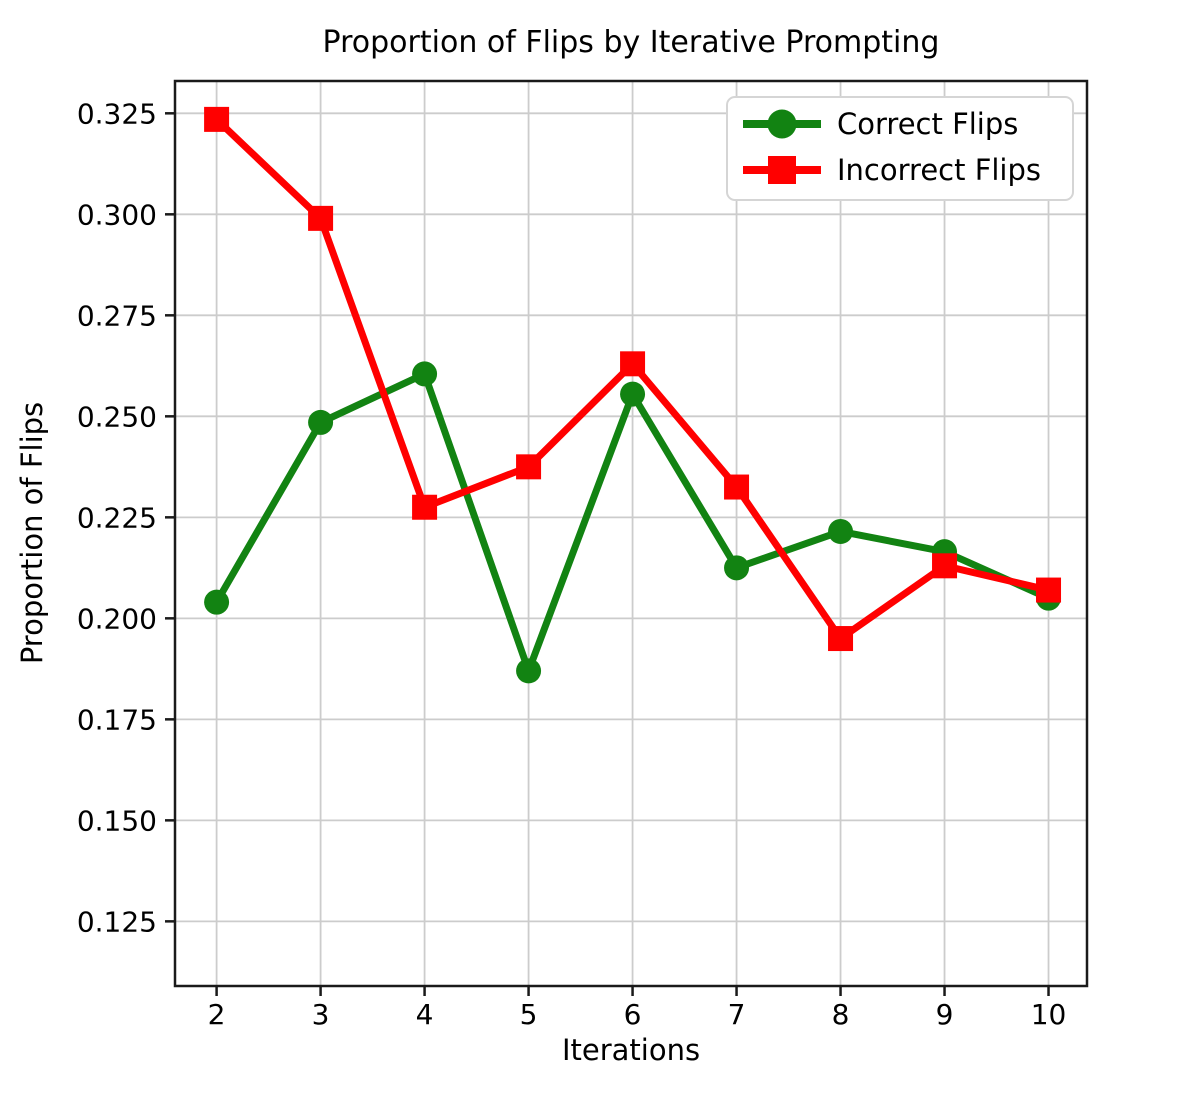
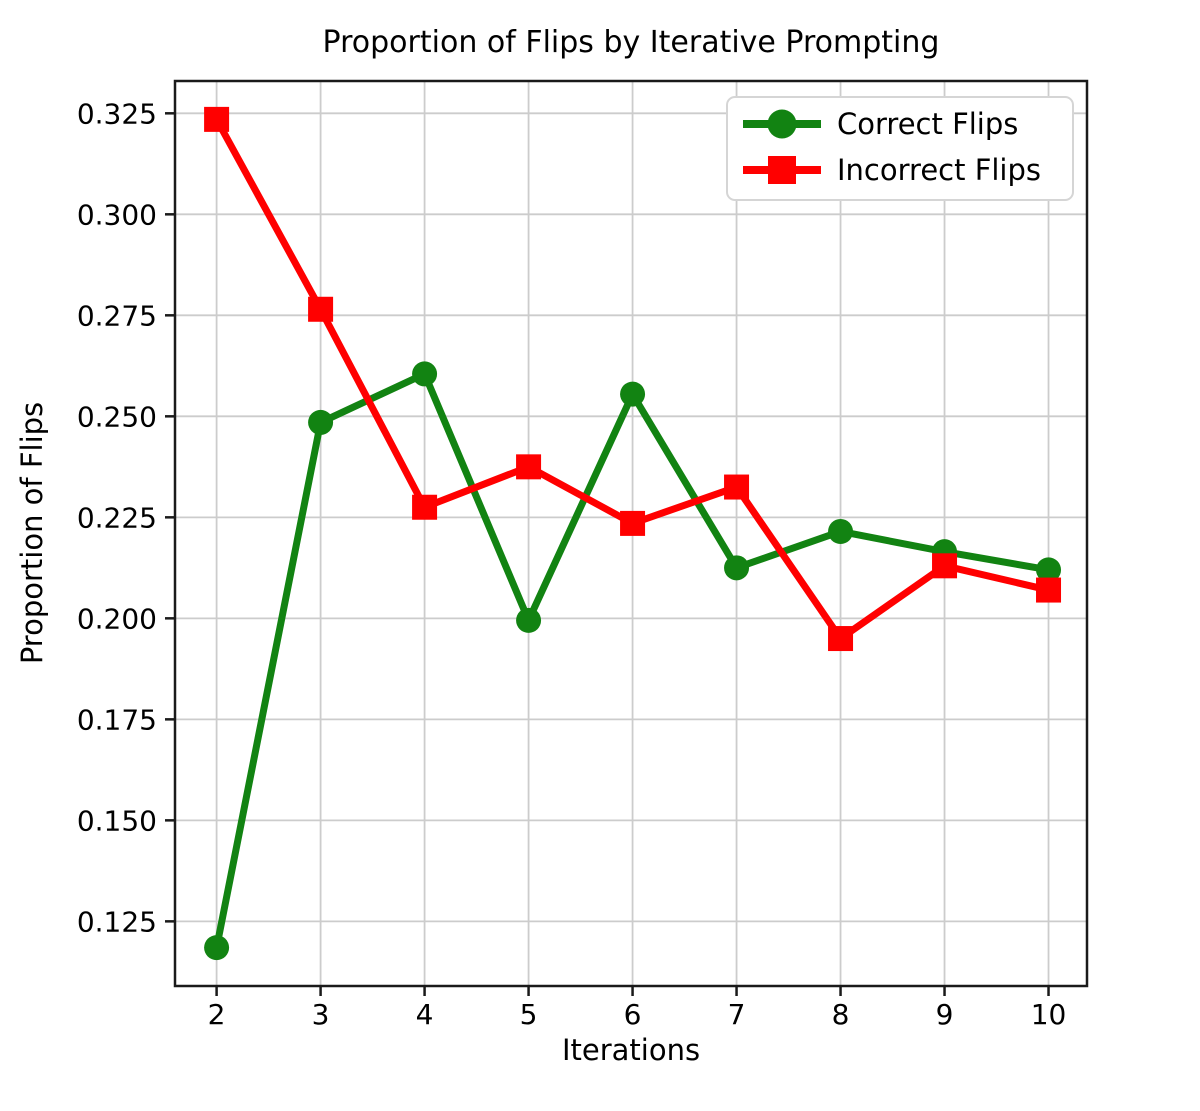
Correct Flips/2: 0.204 -> 0.118
Incorrect Flips/3: 0.299 -> 0.277
Correct Flips/5: 0.187 -> 0.200
Incorrect Flips/6: 0.263 -> 0.224
Correct Flips/10: 0.205 -> 0.212
